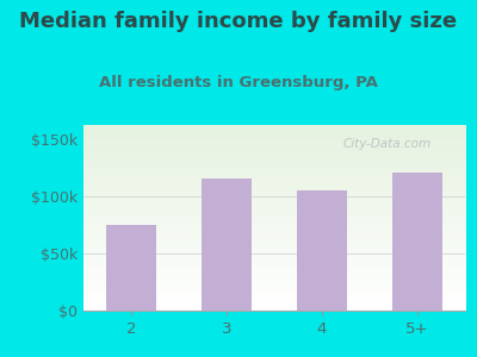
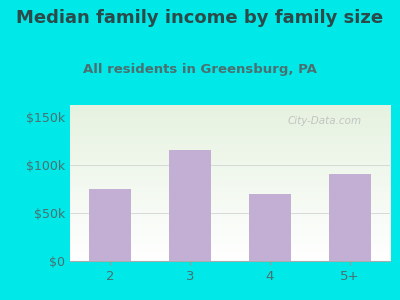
4: $105k -> $70k
5+: $120k -> $90k
